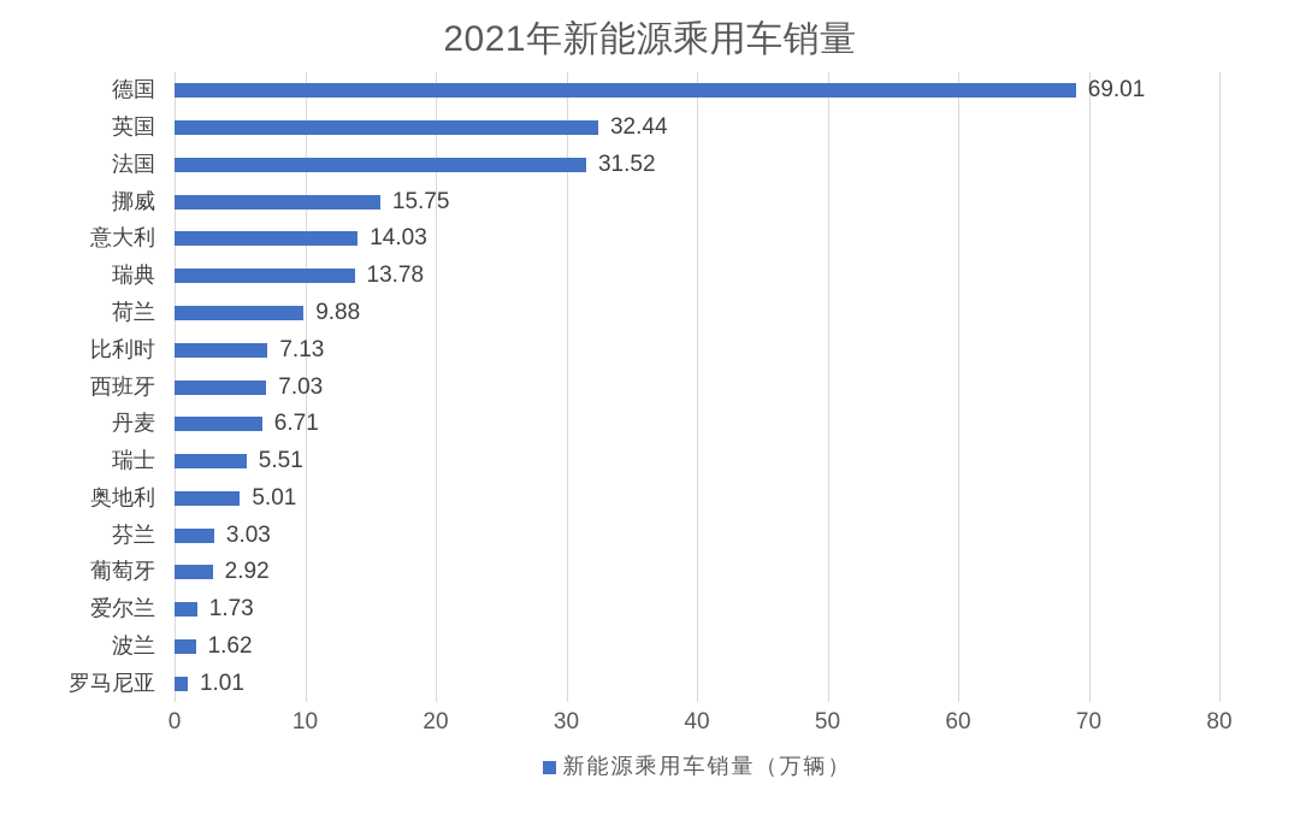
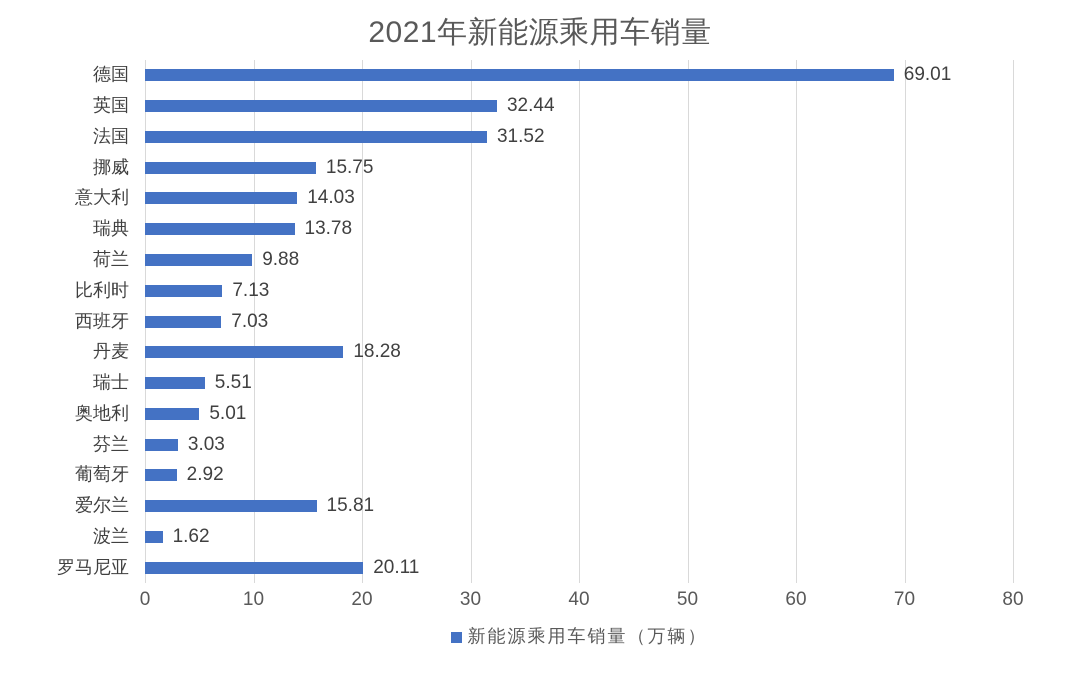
丹麦: 6.71 -> 18.28
爱尔兰: 1.73 -> 15.81
罗马尼亚: 1.01 -> 20.11
